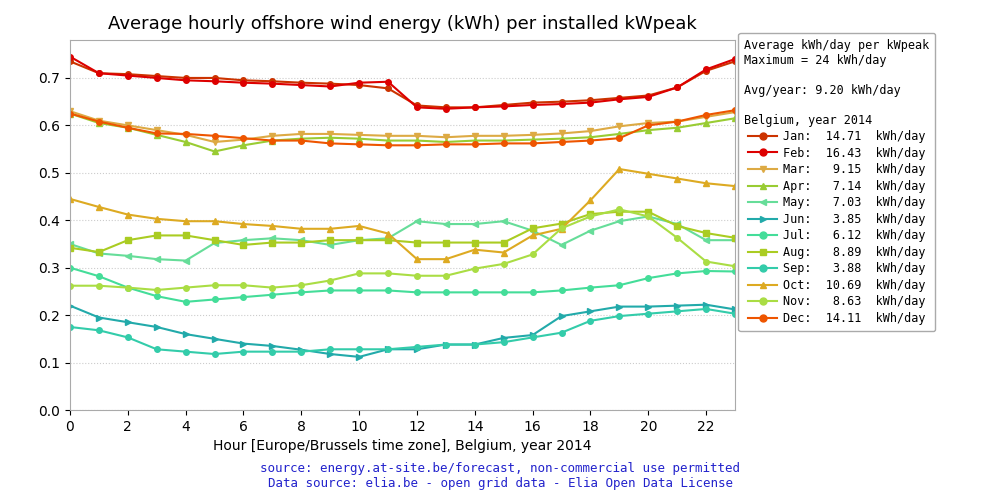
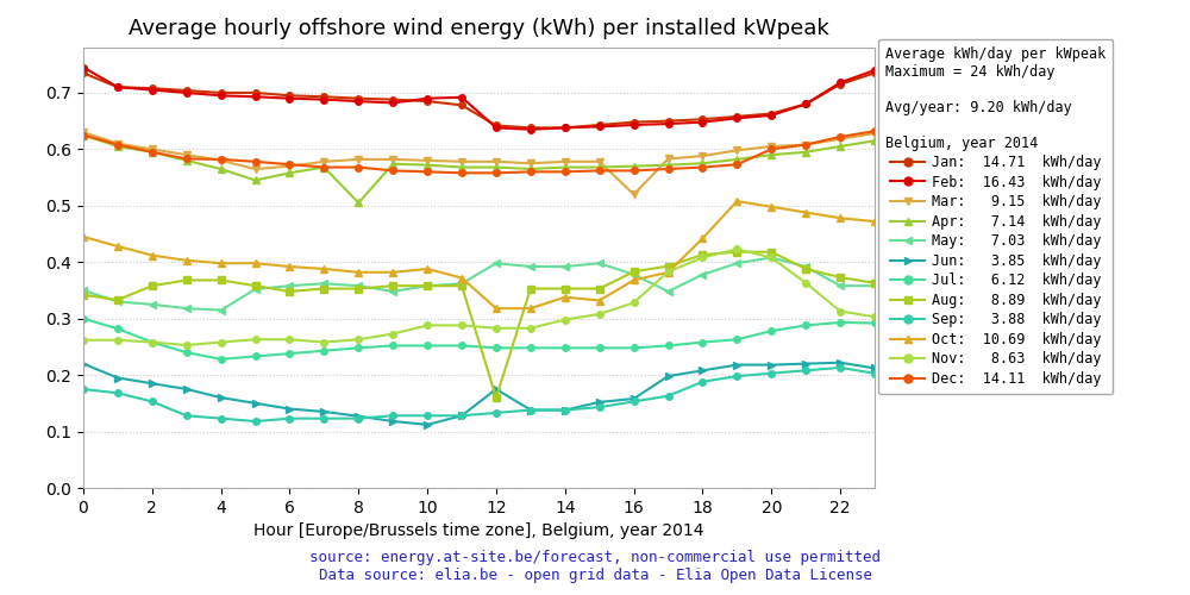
Apr: 7.14 kWh/day/8: 0.572 -> 0.505
Jun: 3.85 kWh/day/12: 0.128 -> 0.175
Aug: 8.89 kWh/day/12: 0.353 -> 0.160
Mar: 9.15 kWh/day/16: 0.580 -> 0.520
